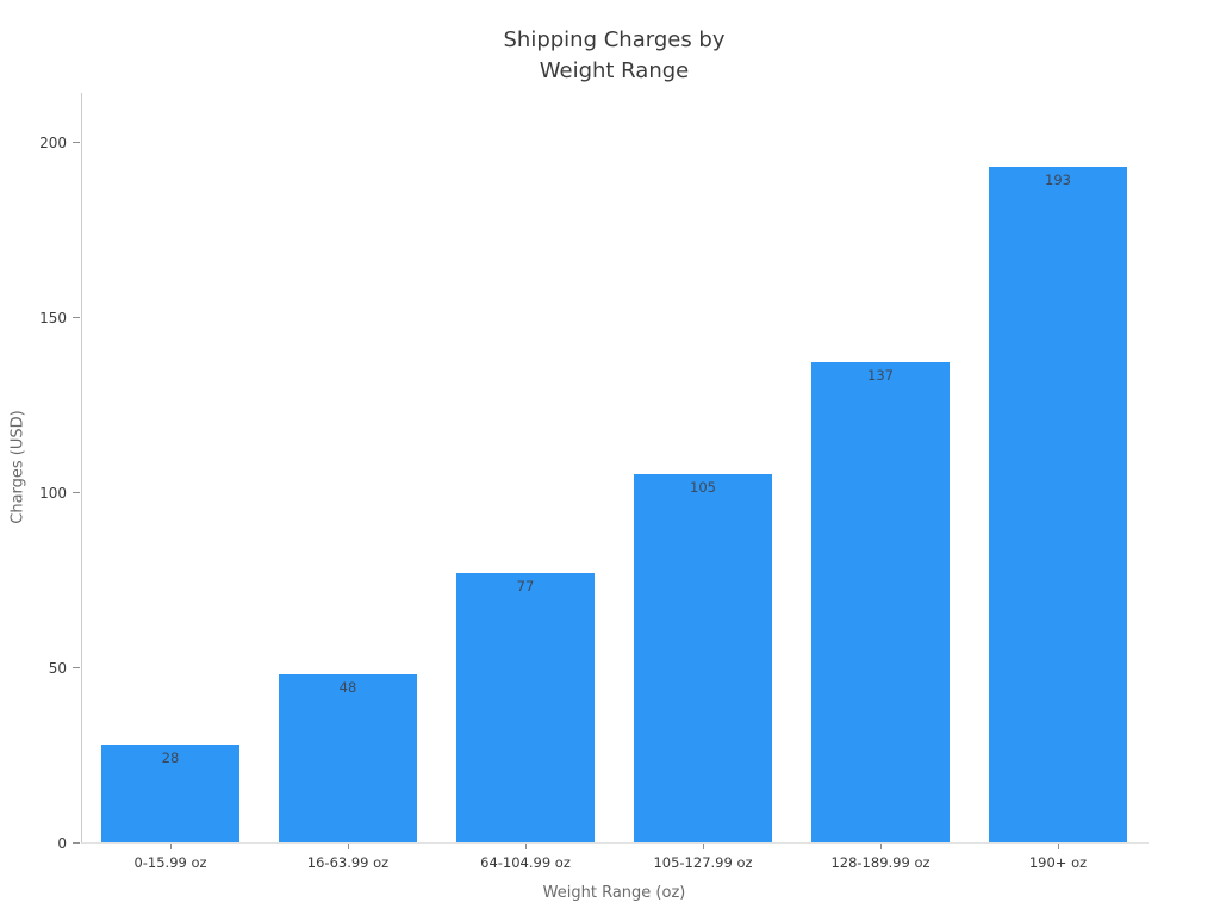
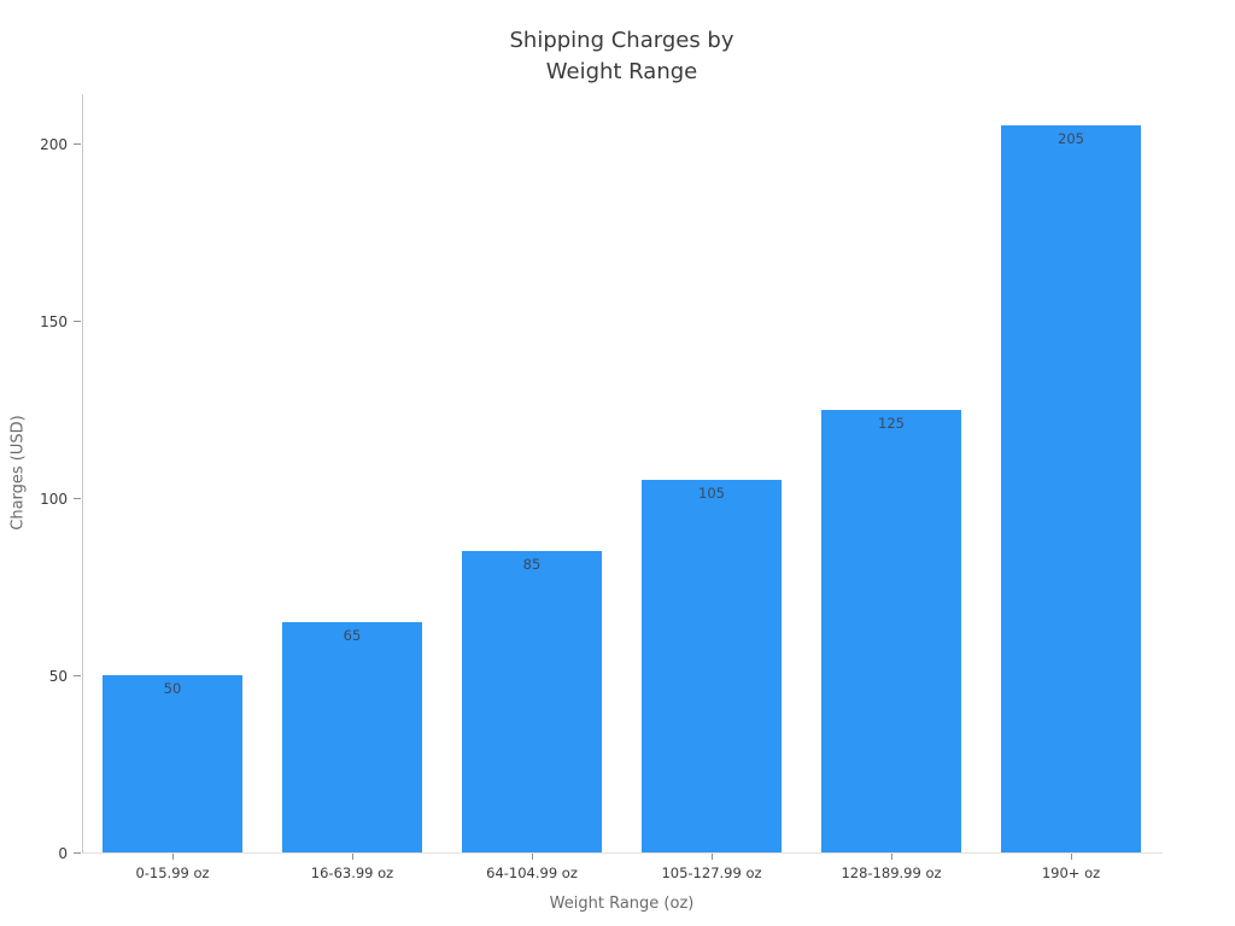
0-15.99 oz: 28 -> 50
16-63.99 oz: 48 -> 65
64-104.99 oz: 77 -> 85
128-189.99 oz: 137 -> 125
190+ oz: 193 -> 205
